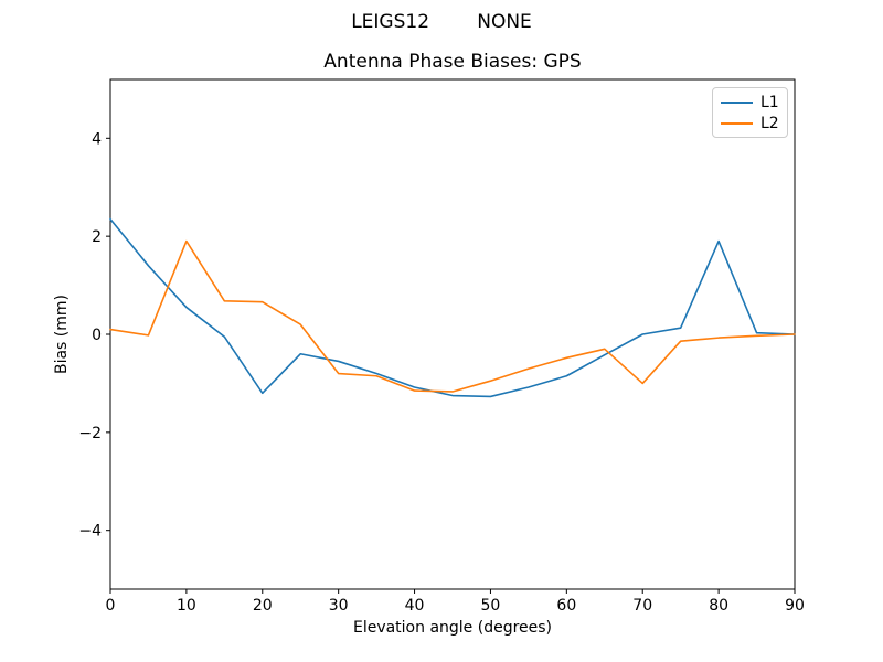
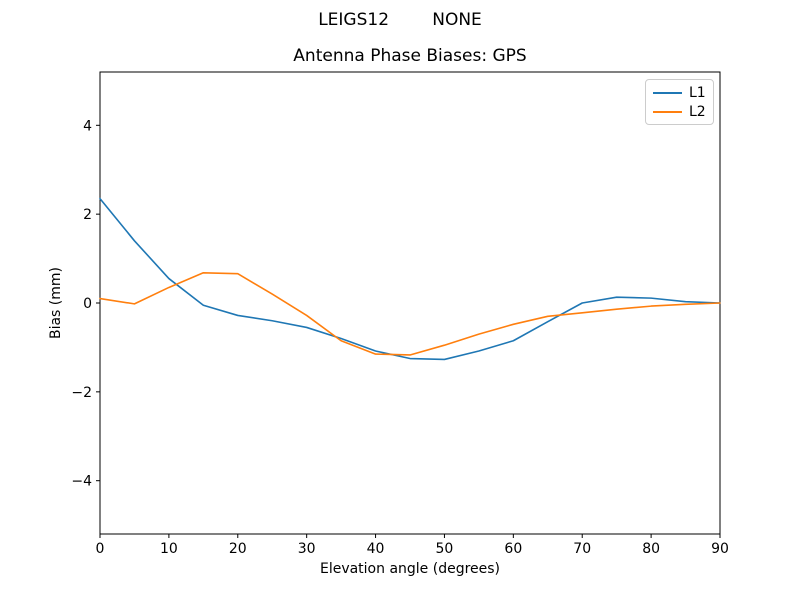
L2/10: 1.9 -> 0.3
L1/20: -1.2 -> -0.3
L2/30: -0.8 -> -0.3
L2/70: -1.0 -> -0.2
L1/80: 1.9 -> 0.1
